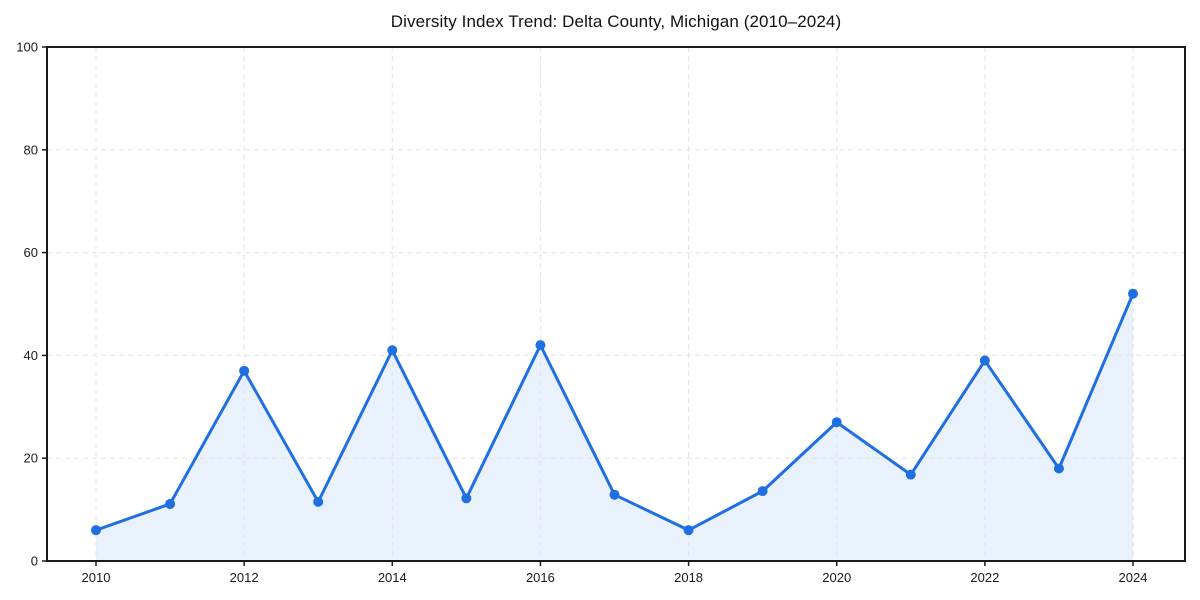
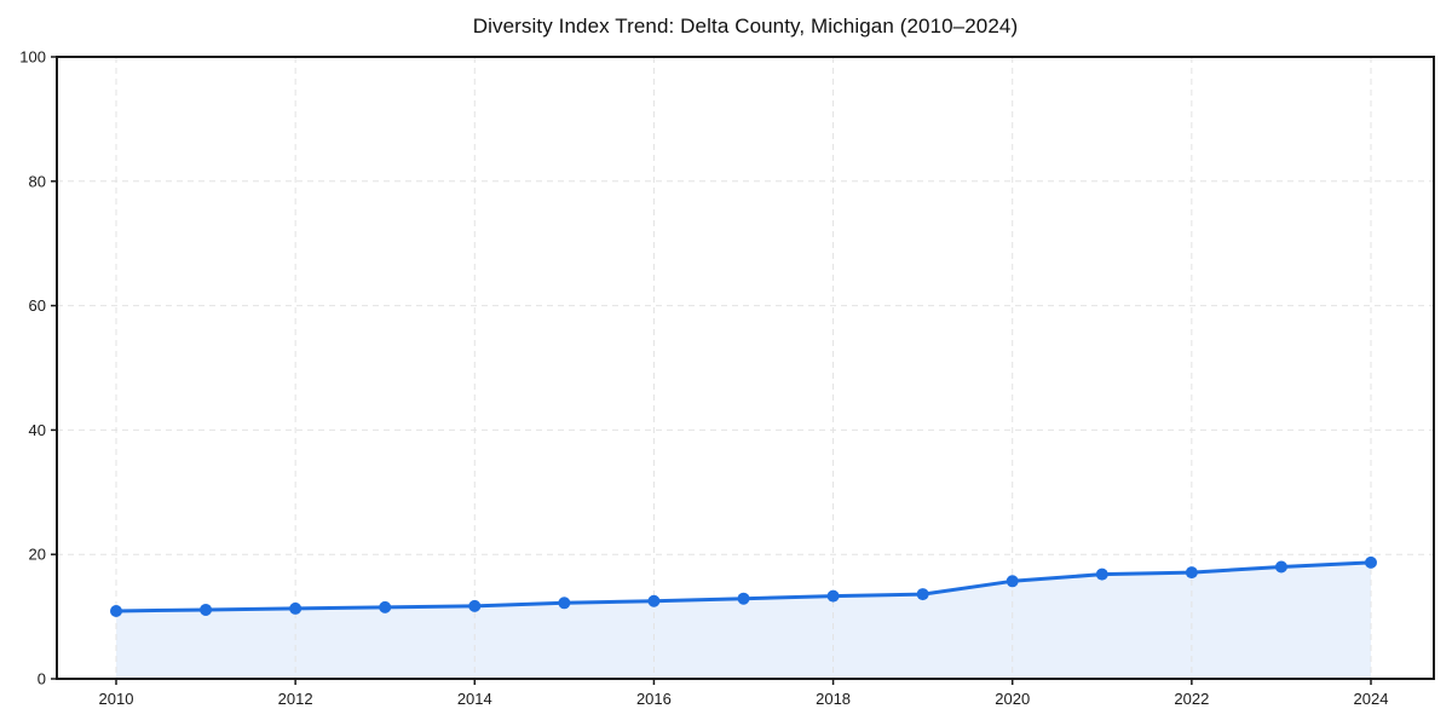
2010: 6 -> 11
2012: 37 -> 11
2014: 41 -> 12
2016: 42 -> 12
2018: 6 -> 13
2020: 27 -> 16
2022: 39 -> 17
2024: 52 -> 19
